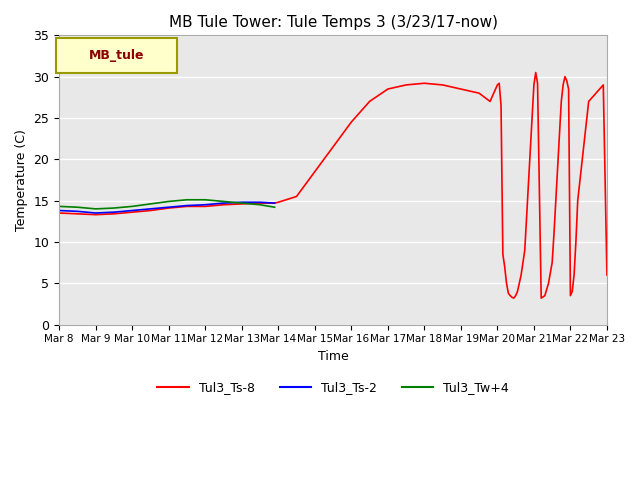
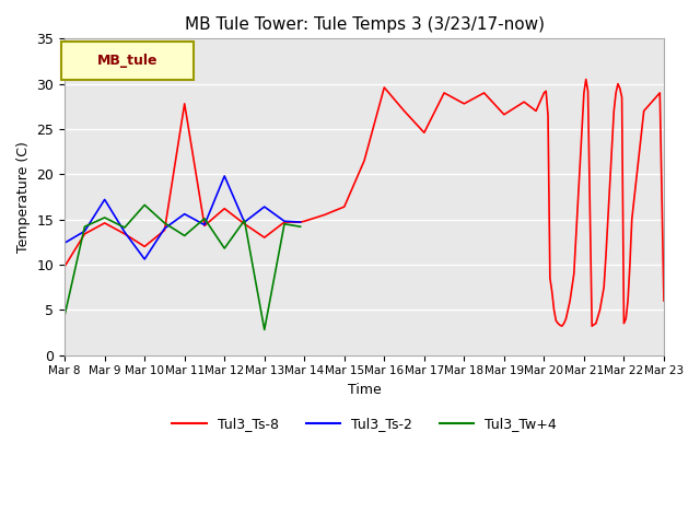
Tul3_Ts-8/Mar 8: 13.5 -> 9.8
Tul3_Ts-2/Mar 8: 13.8 -> 12.4
Tul3_Tw+4/Mar 8: 14.3 -> 4.4
Tul3_Ts-8/Mar 9: 13.3 -> 14.6
Tul3_Ts-2/Mar 9: 13.5 -> 17.2
Tul3_Tw+4/Mar 9: 14.0 -> 15.2
Tul3_Ts-8/Mar 10: 13.6 -> 12.0
Tul3_Ts-2/Mar 10: 13.8 -> 10.6
Tul3_Tw+4/Mar 10: 14.3 -> 16.6
Tul3_Ts-8/Mar 11: 14.1 -> 27.8
Tul3_Ts-2/Mar 11: 14.2 -> 15.6
Tul3_Tw+4/Mar 11: 14.9 -> 13.2
Tul3_Ts-8/Mar 12: 14.3 -> 16.2
Tul3_Ts-2/Mar 12: 14.5 -> 19.8
Tul3_Tw+4/Mar 12: 15.1 -> 11.8
Tul3_Ts-8/Mar 13: 14.6 -> 13.0
Tul3_Ts-2/Mar 13: 14.8 -> 16.4
Tul3_Tw+4/Mar 13: 14.7 -> 2.8
Tul3_Ts-8/Mar 15: 18.5 -> 16.4
Tul3_Ts-8/Mar 16: 24.5 -> 29.6
Tul3_Ts-8/Mar 17: 28.5 -> 24.6
Tul3_Ts-8/Mar 18: 29.2 -> 27.8
Tul3_Ts-8/Mar 19: 28.5 -> 26.6
